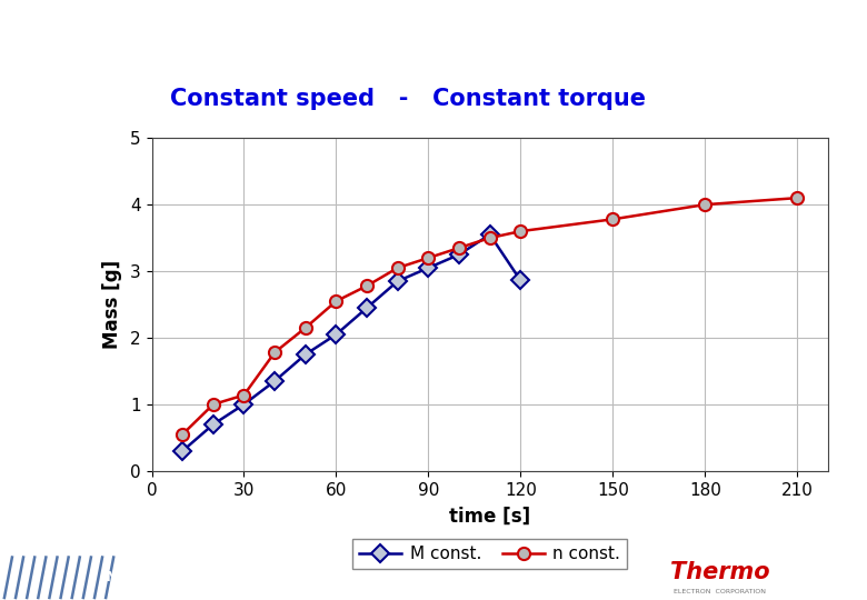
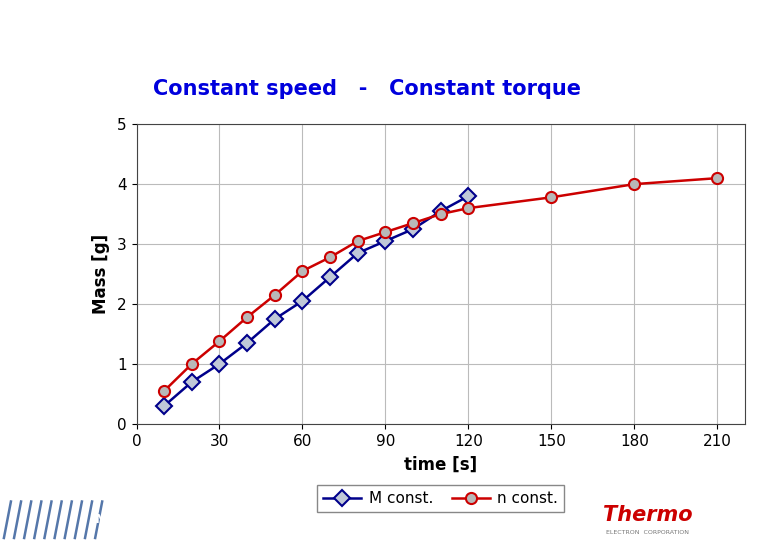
n const./30: 1.14 -> 1.38
M const./120: 2.86 -> 3.80
